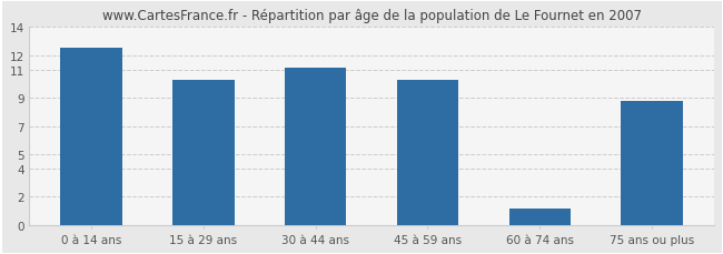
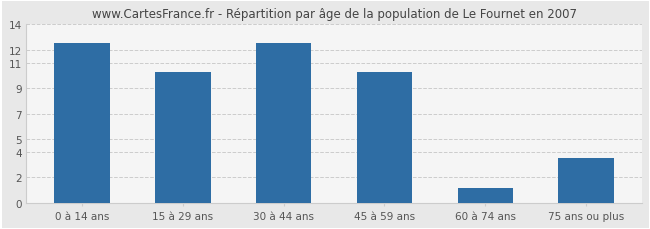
30 à 44 ans: 11.1 -> 12.5
75 ans ou plus: 8.8 -> 3.5
